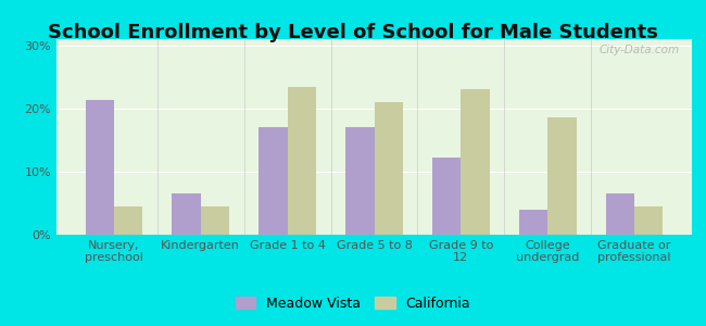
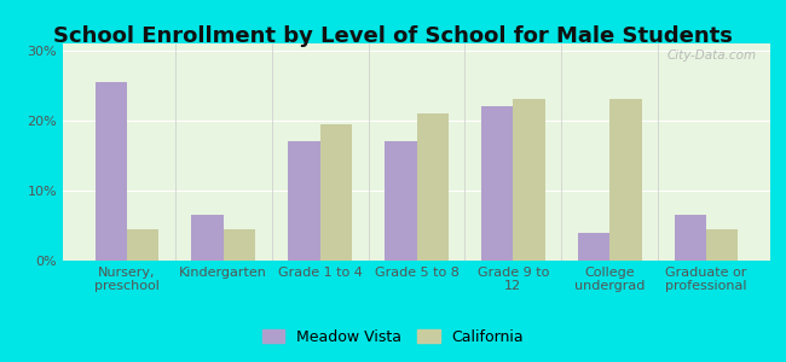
Meadow Vista/Nursery, preschool: 21.4% -> 25.5%
California/Grade 1 to 4: 23.4% -> 19.5%
Meadow Vista/Grade 9 to 12: 12.2% -> 22.0%
California/College undergrad: 18.6% -> 23.0%
